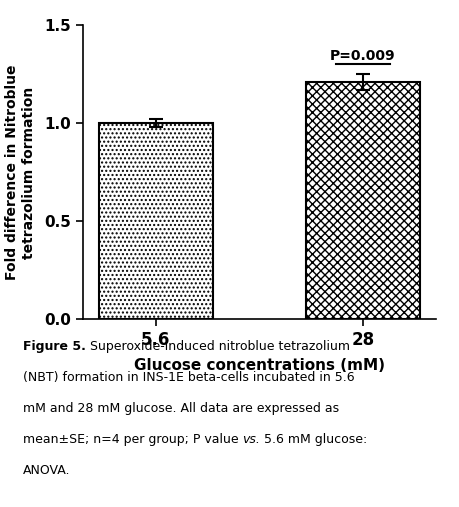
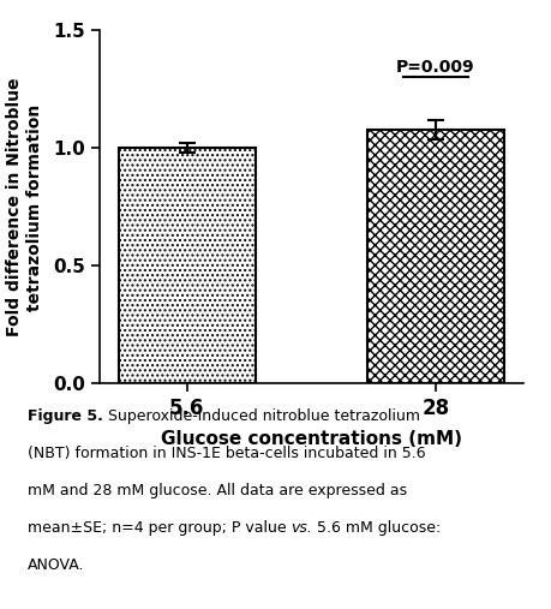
28: 1.21 -> 1.08
